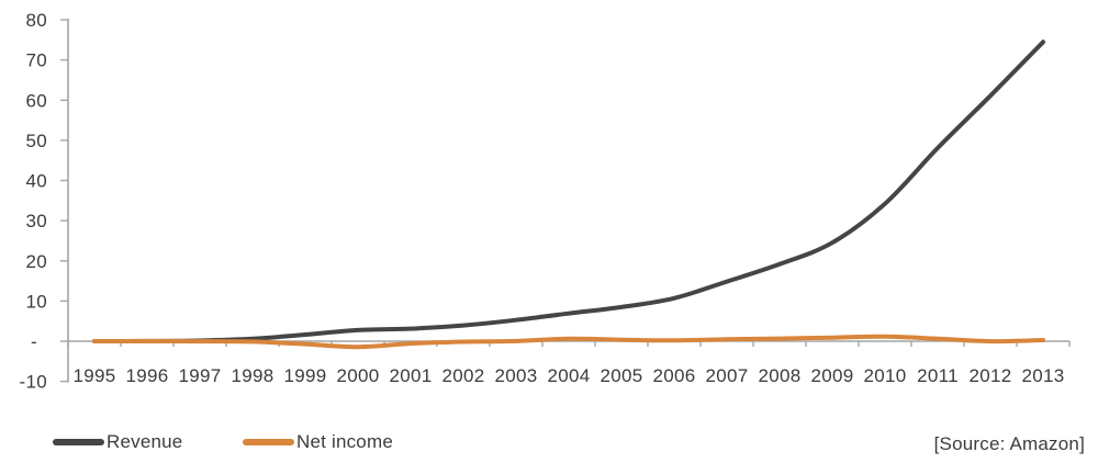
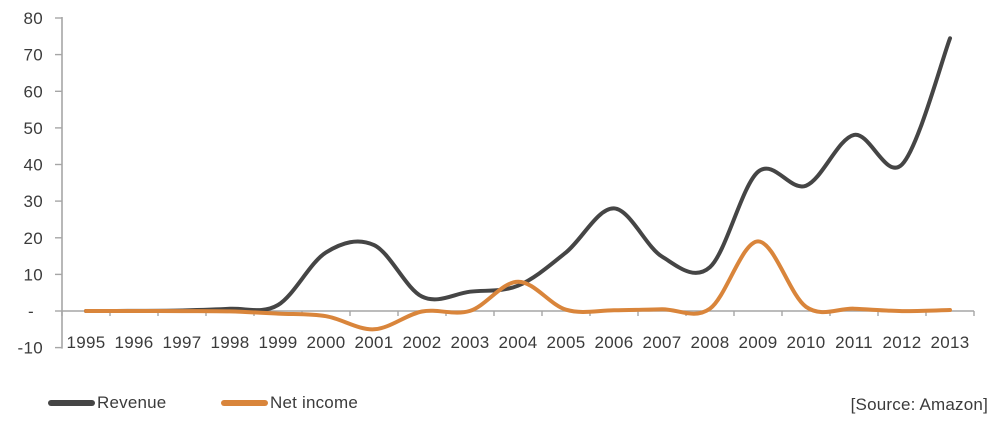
Revenue/2000: 3 -> 16
Revenue/2001: 3 -> 18
Net income/2001: -1 -> -5
Net income/2004: 1 -> 8
Revenue/2005: 8 -> 16
Revenue/2006: 11 -> 28
Revenue/2008: 19 -> 12
Revenue/2009: 25 -> 38
Net income/2009: 1 -> 19
Revenue/2012: 61 -> 40
